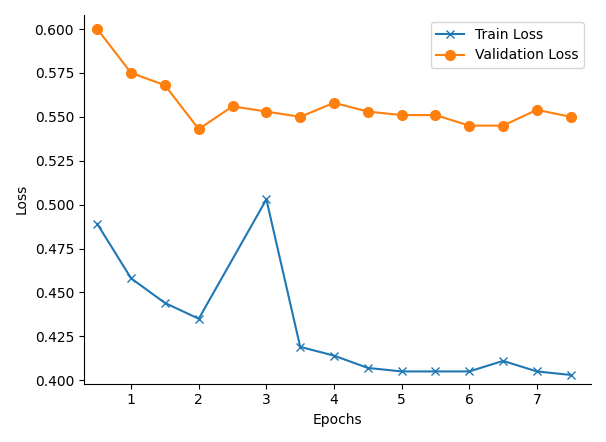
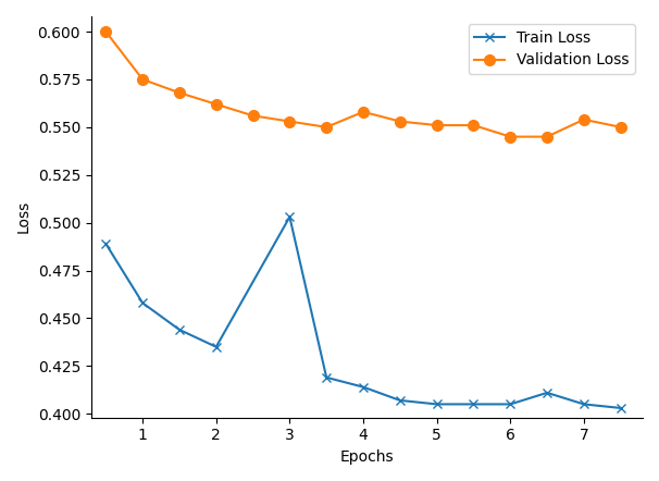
Validation Loss/2: 0.543 -> 0.562
